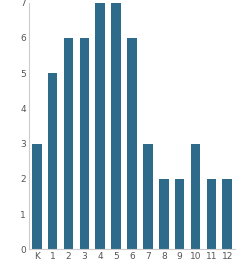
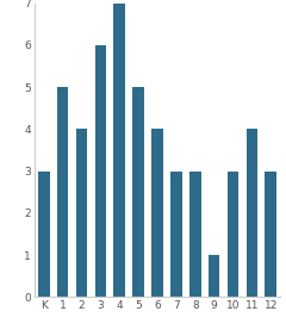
2: 6 -> 4
5: 7 -> 5
6: 6 -> 4
8: 2 -> 3
9: 2 -> 1
11: 2 -> 4
12: 2 -> 3
